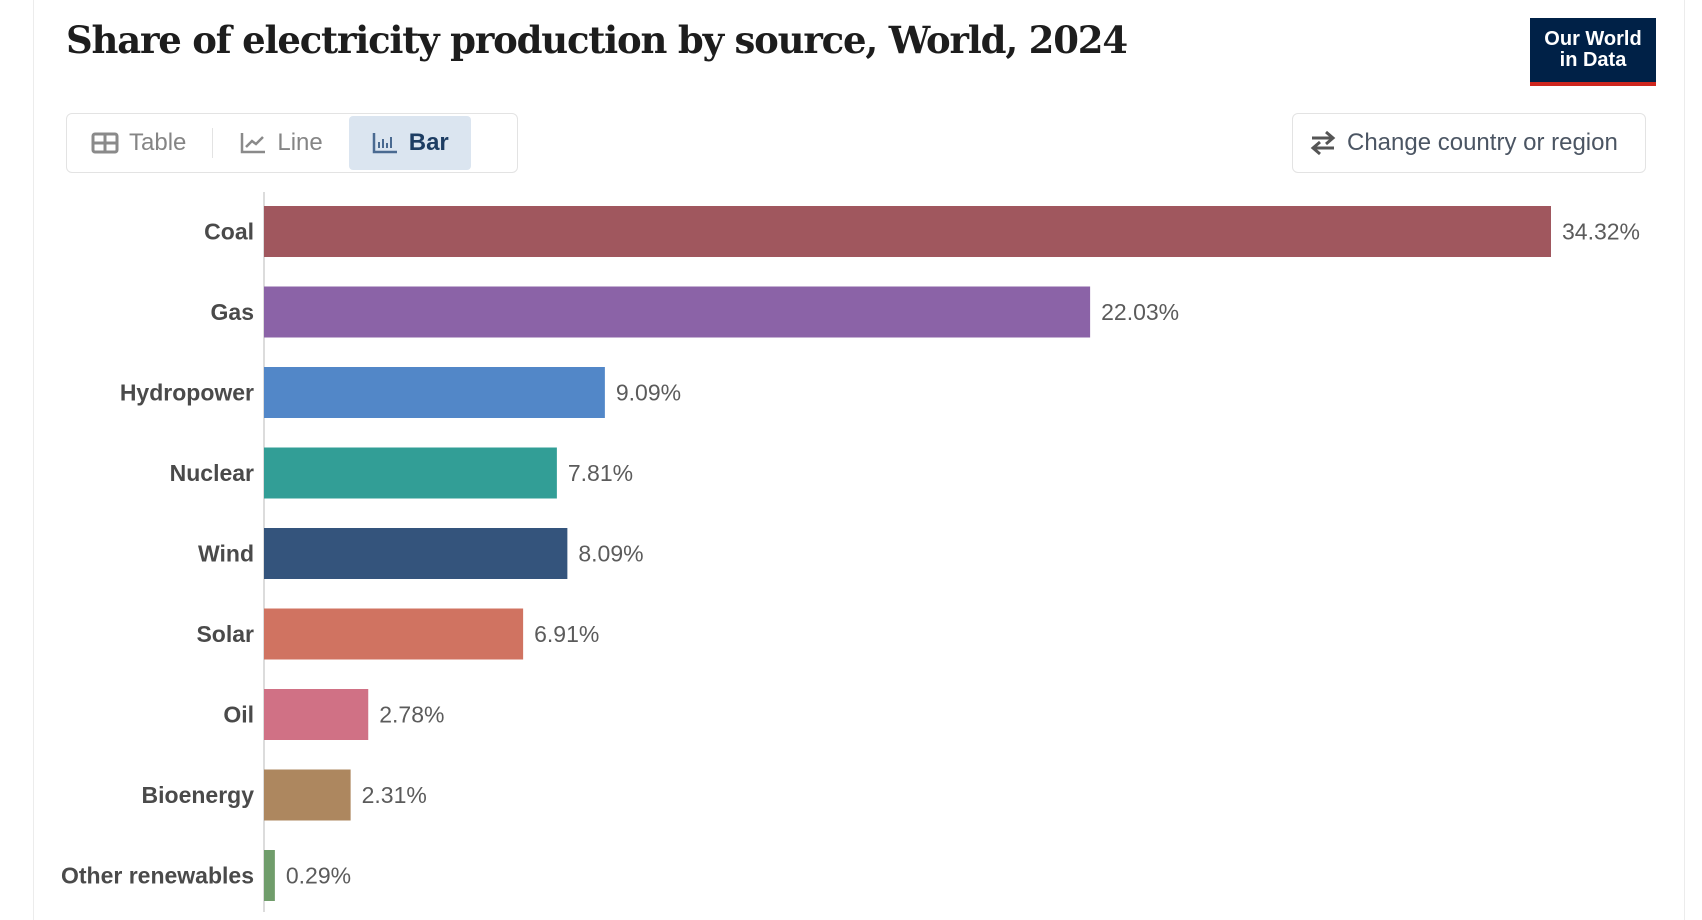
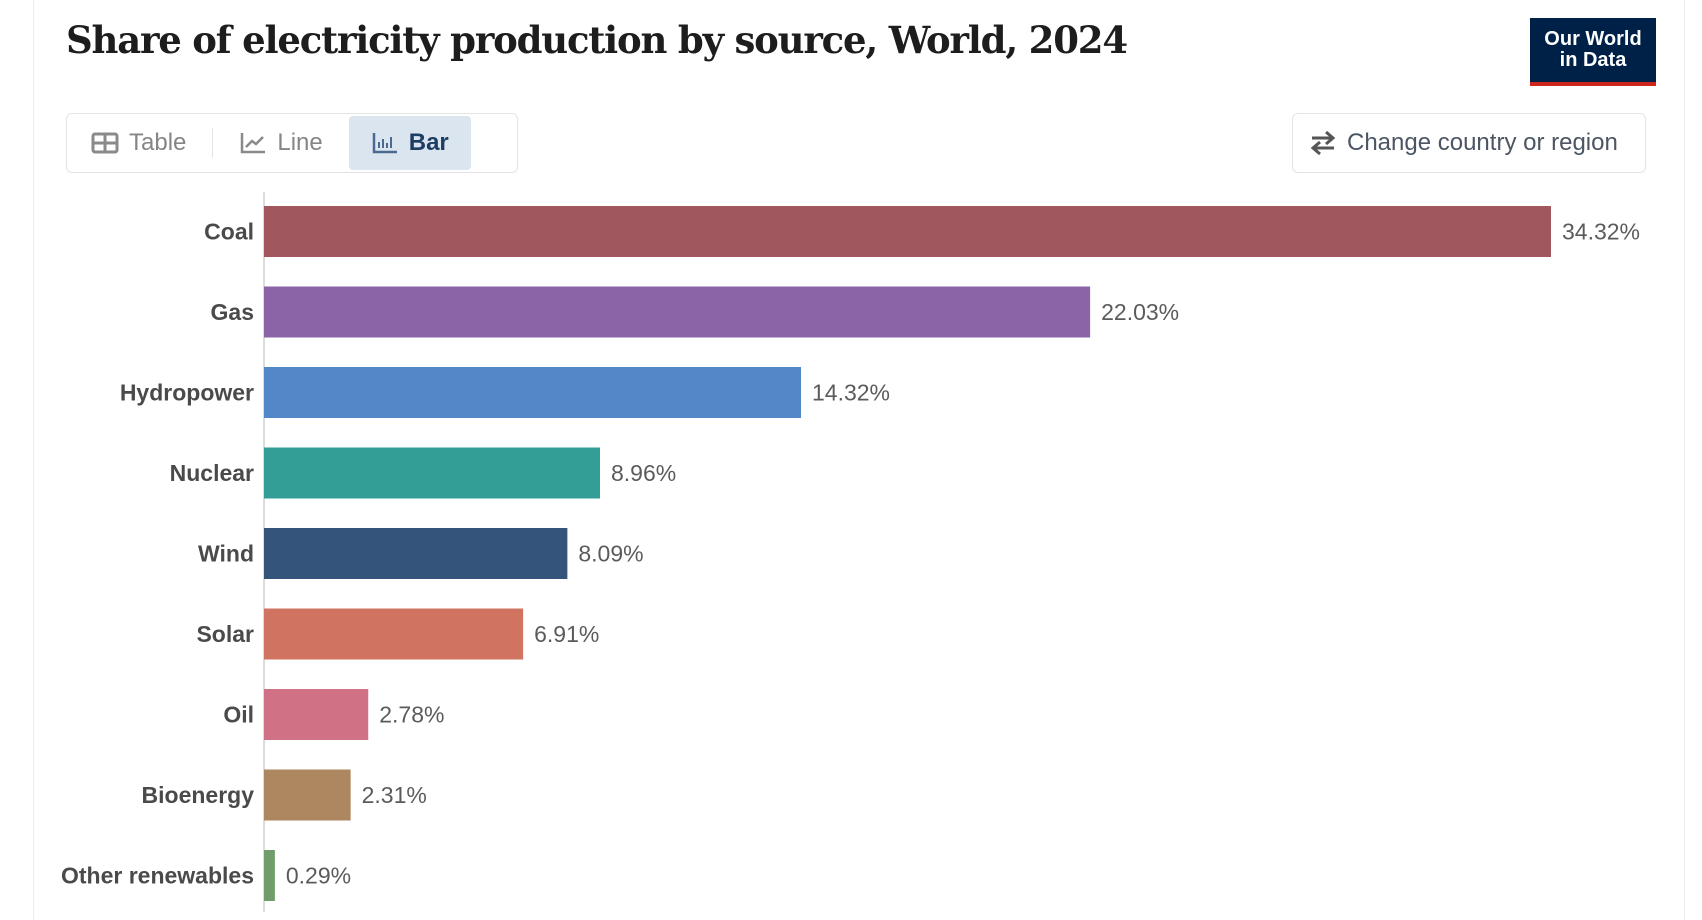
Hydropower: 9.09% -> 14.32%
Nuclear: 7.81% -> 8.96%
